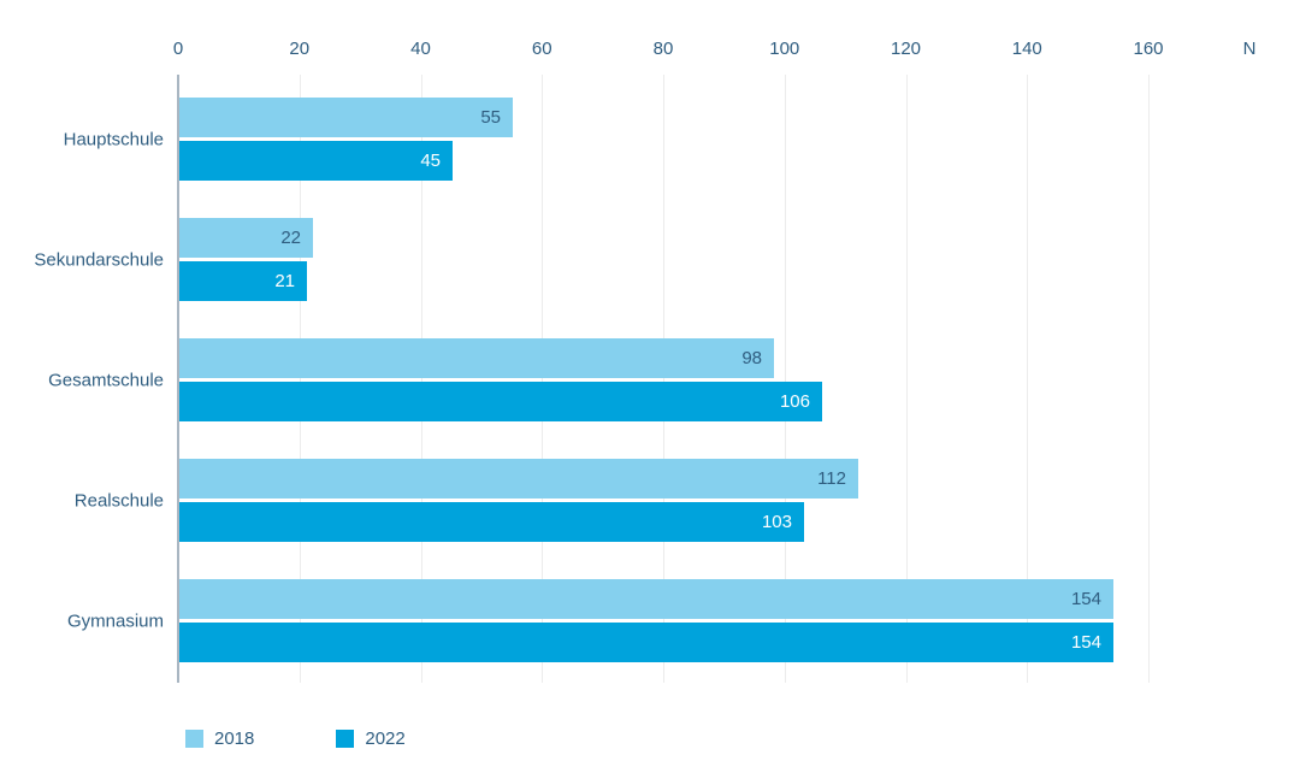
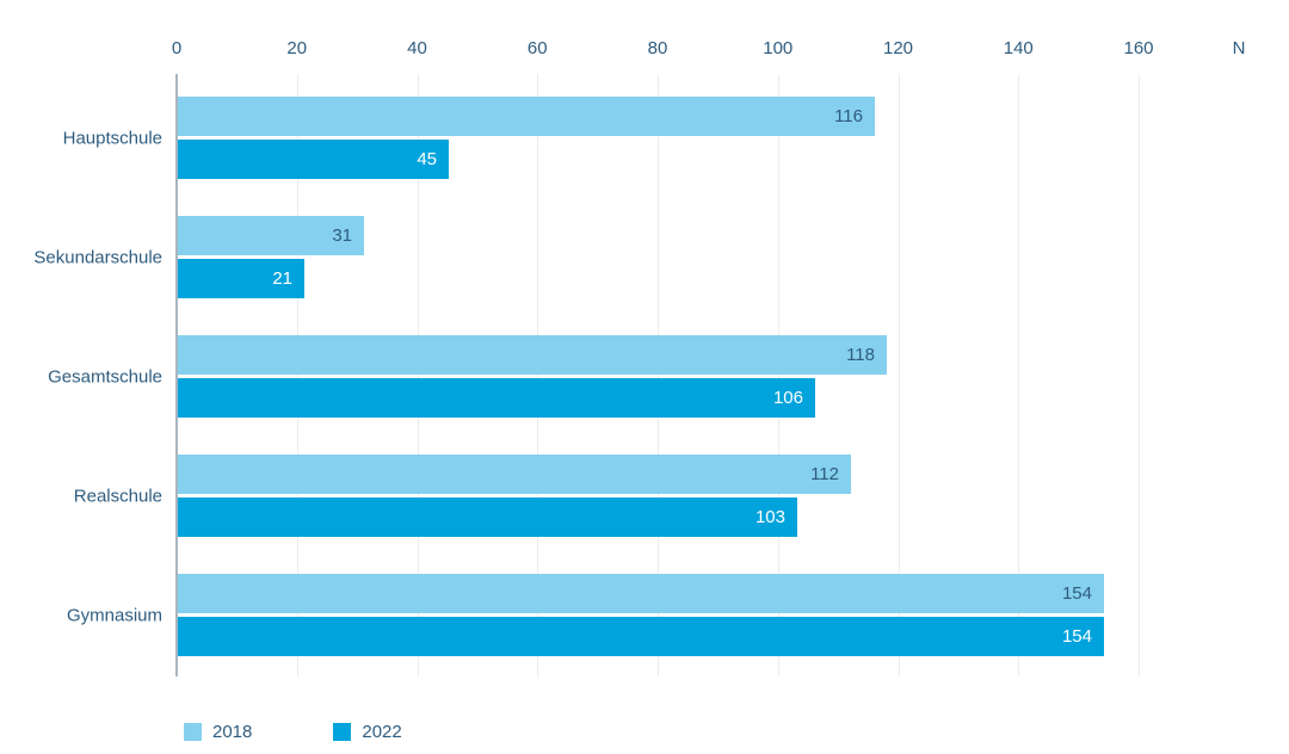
2018/Hauptschule: 55 -> 116
2018/Sekundarschule: 22 -> 31
2018/Gesamtschule: 98 -> 118
